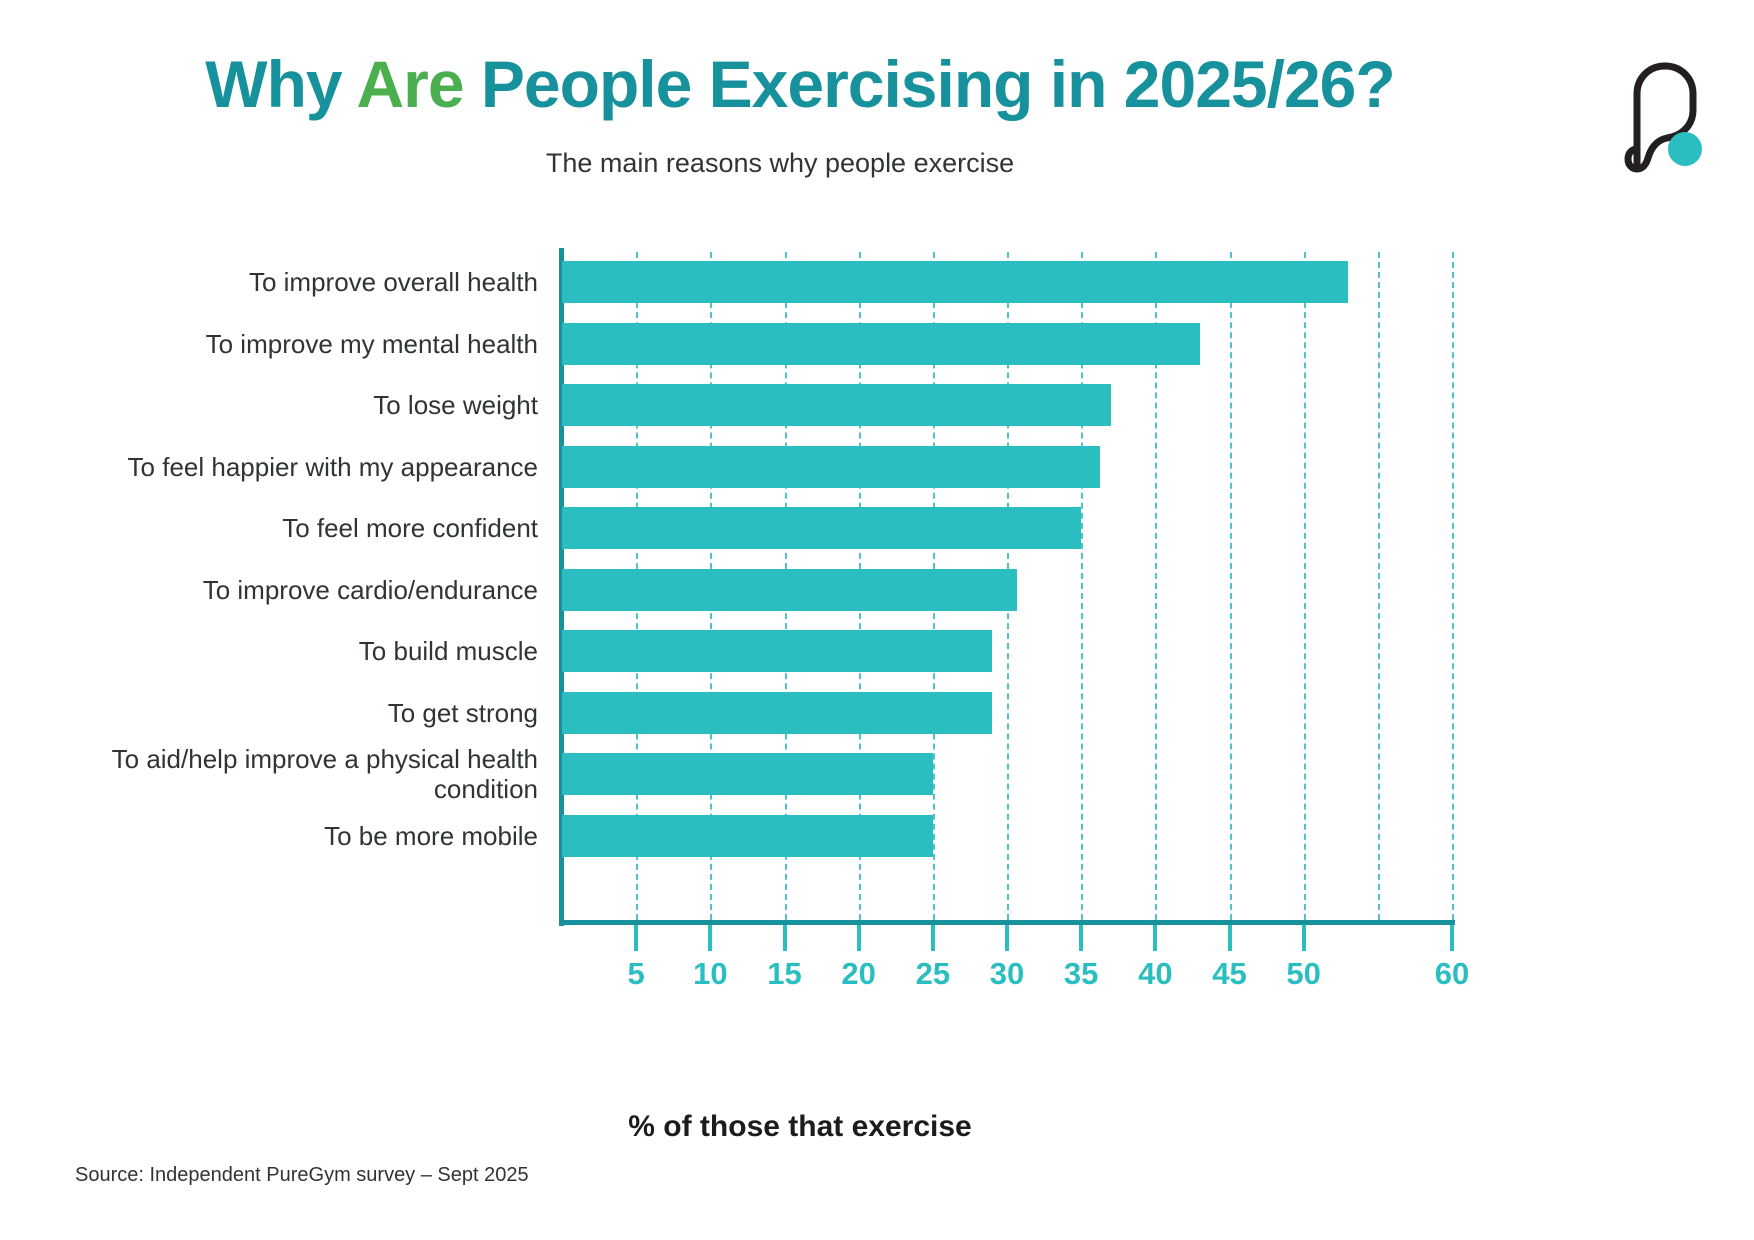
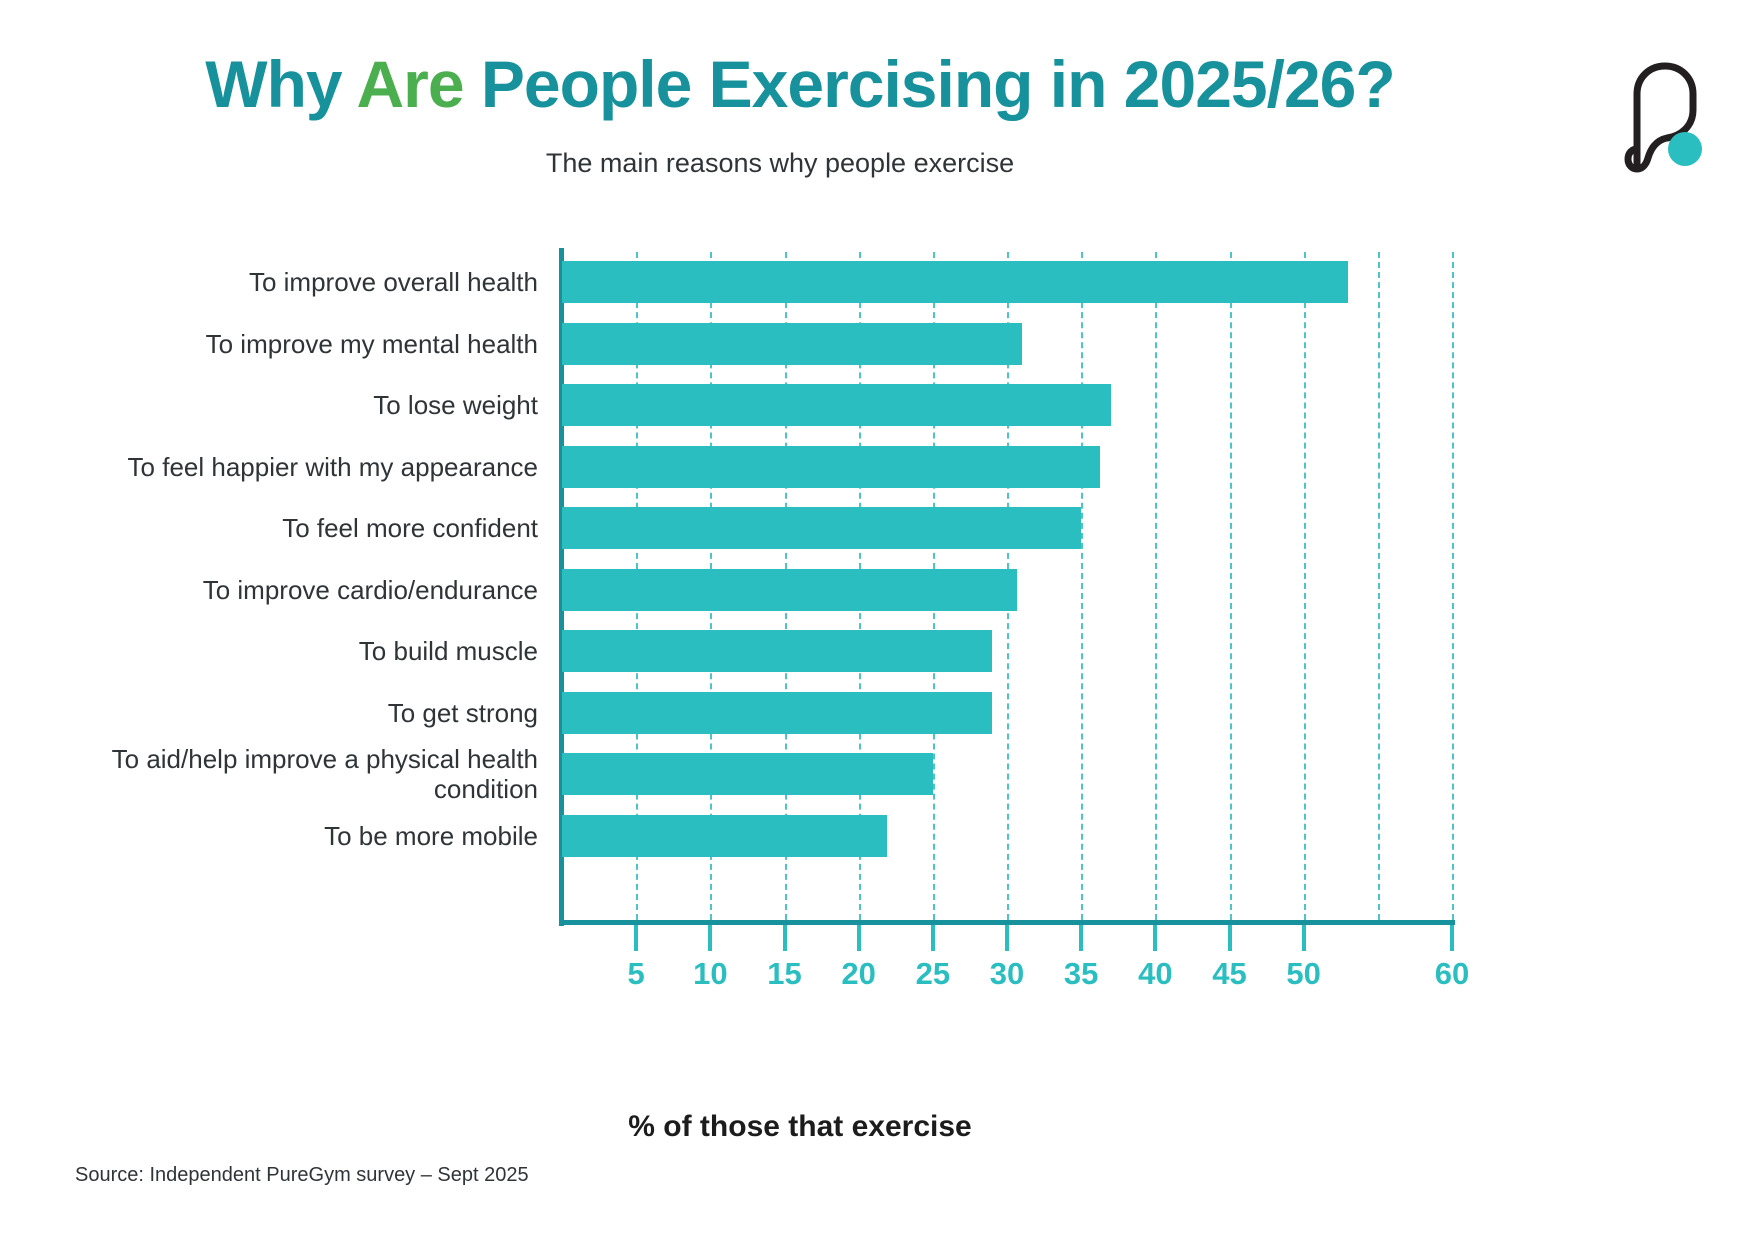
To improve my mental health: 43.0 -> 31.0
To be more mobile: 25.0 -> 21.9
